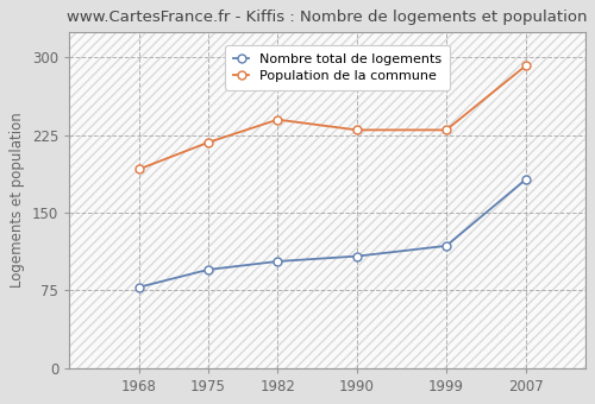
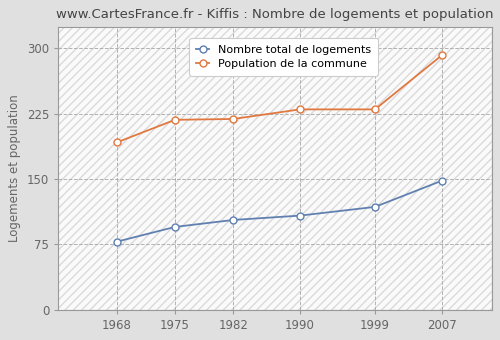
Population de la commune/1982: 240 -> 219
Nombre total de logements/2007: 182 -> 148
